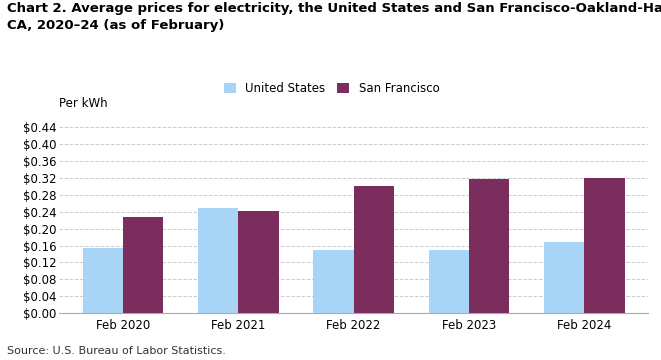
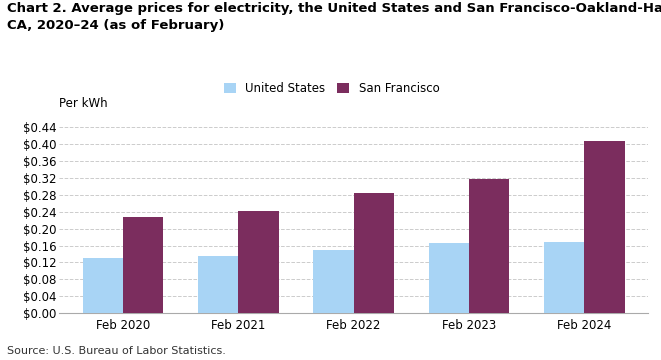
United States/Feb 2020: $0.155 -> $0.131
United States/Feb 2021: $0.250 -> $0.136
San Francisco/Feb 2022: $0.300 -> $0.284
United States/Feb 2023: $0.150 -> $0.165
San Francisco/Feb 2024: $0.320 -> $0.408
